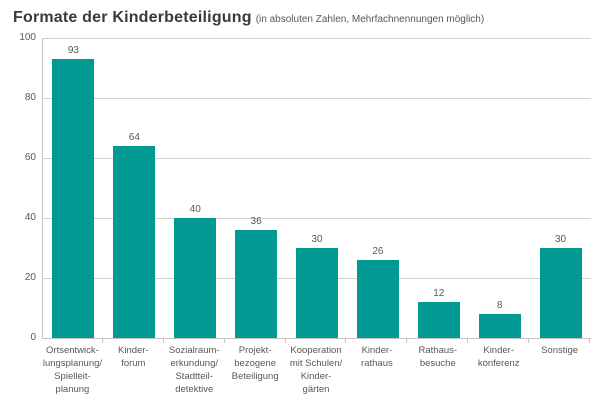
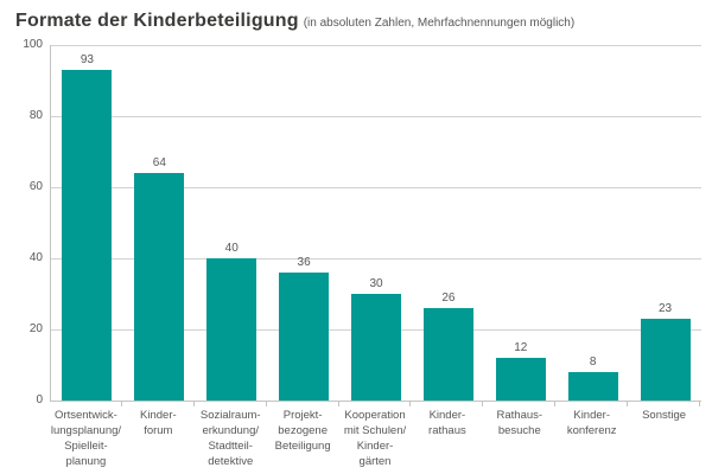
Sonstige: 30 -> 23
